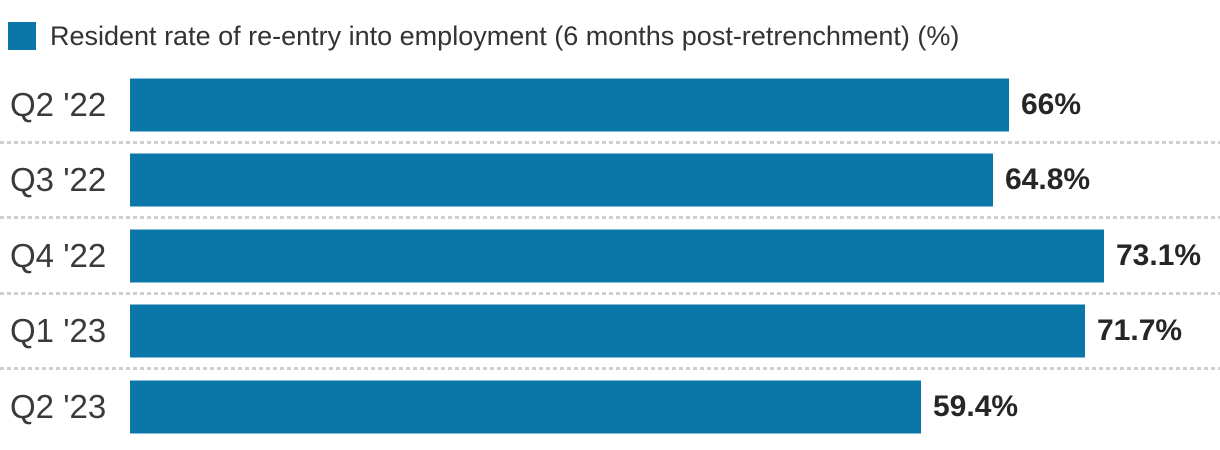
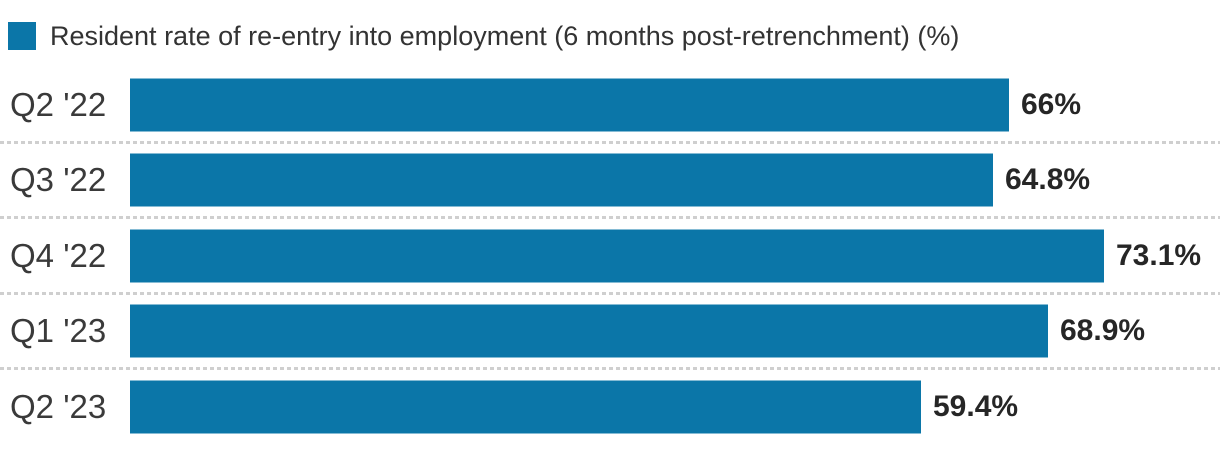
Q1 '23: 71.7% -> 68.9%
